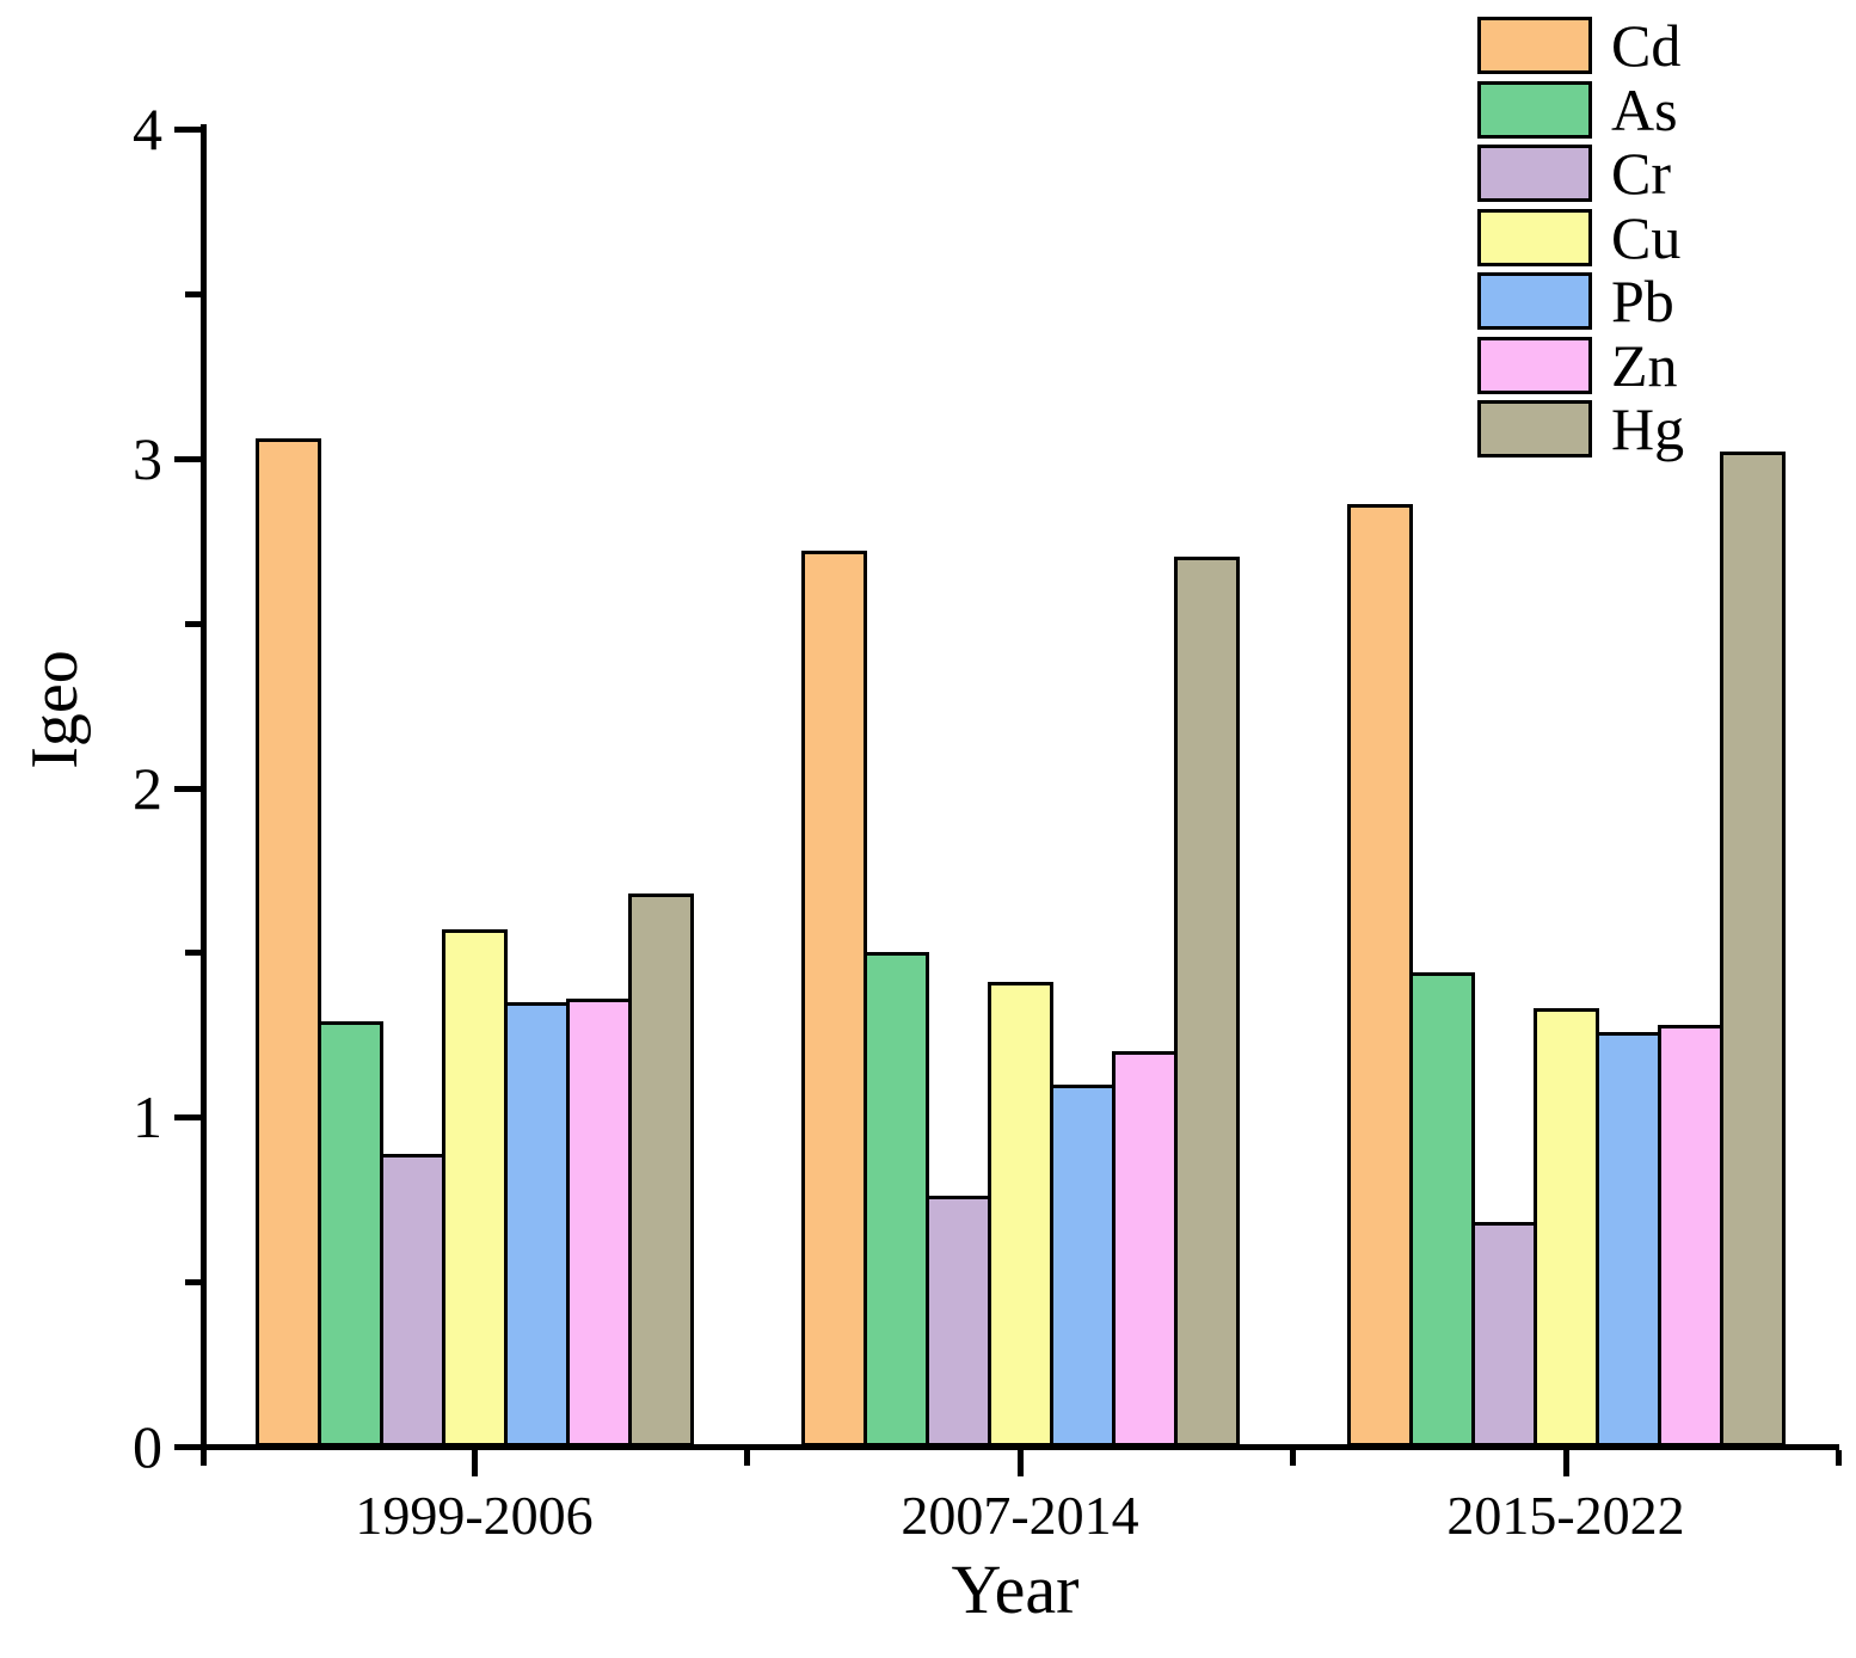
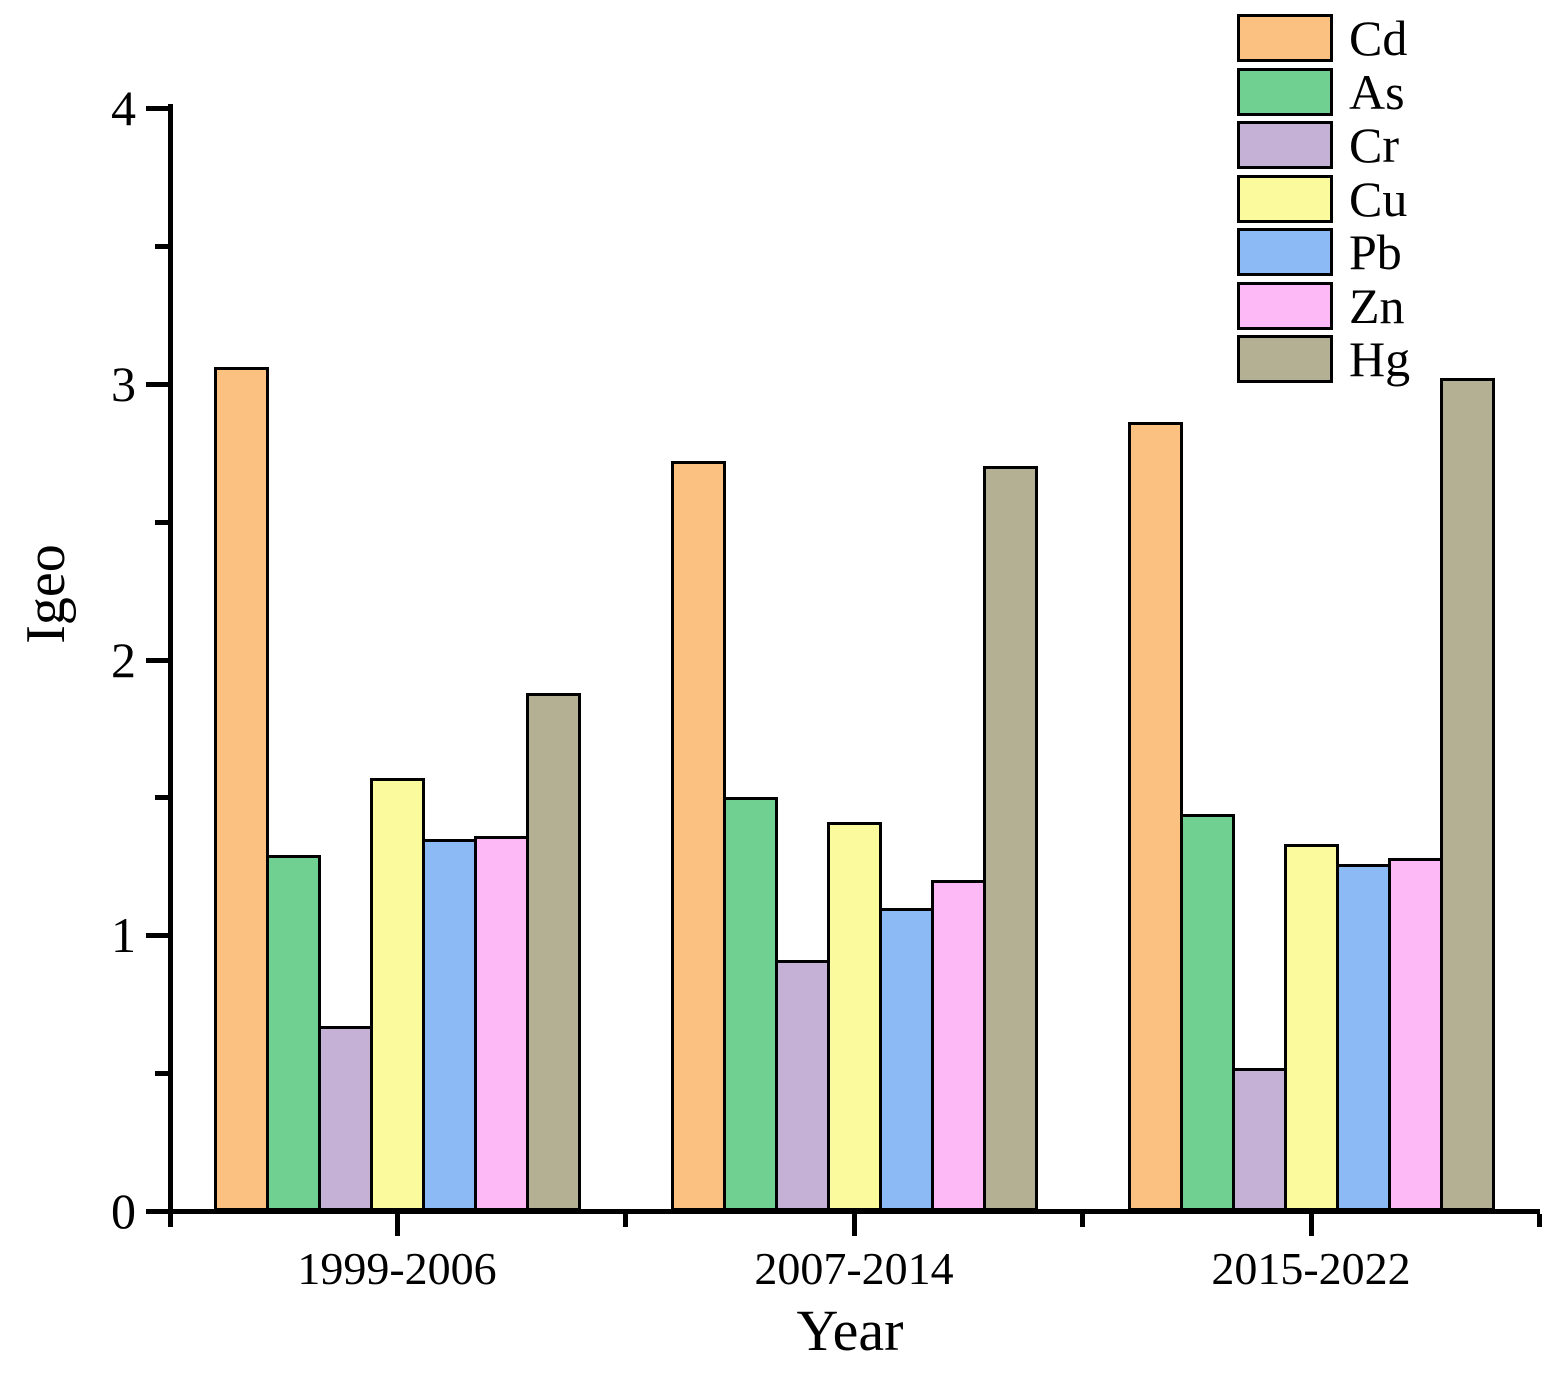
Cr/1999-2006: 0.89 -> 0.67
Hg/1999-2006: 1.68 -> 1.88
Cr/2007-2014: 0.76 -> 0.91
Cr/2015-2022: 0.68 -> 0.52
